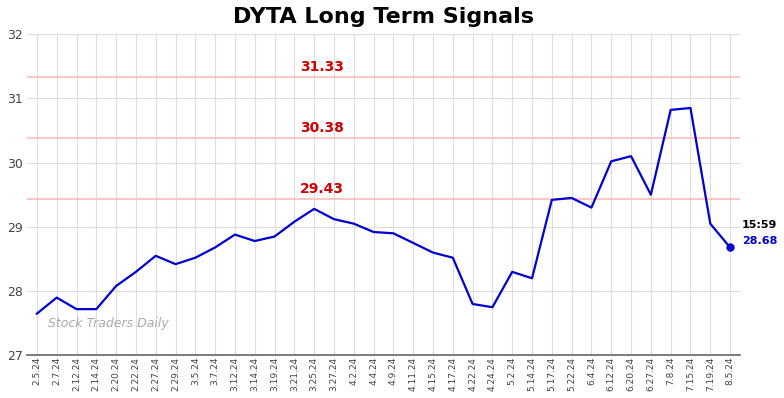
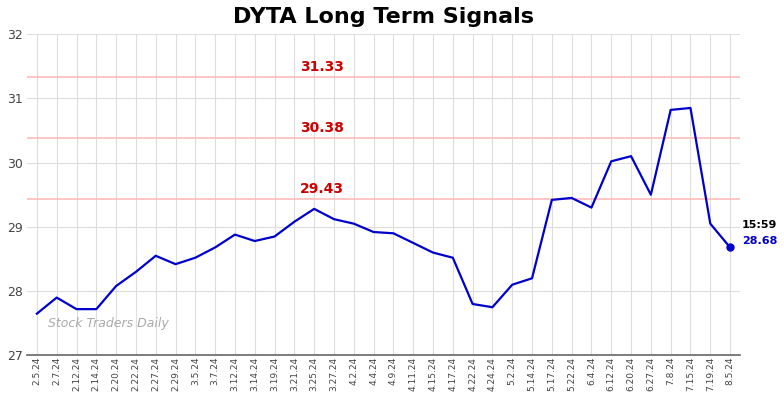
5.2.24: 28.30 -> 28.10
